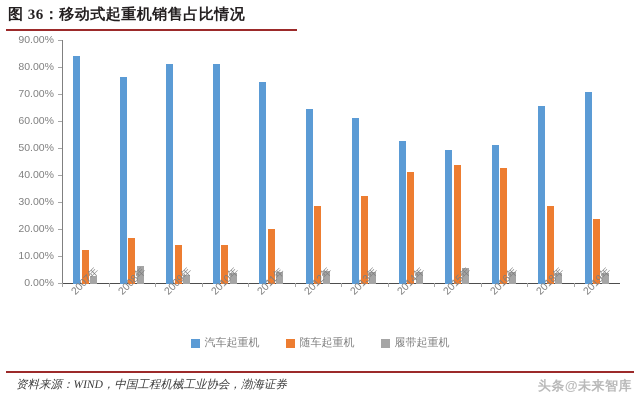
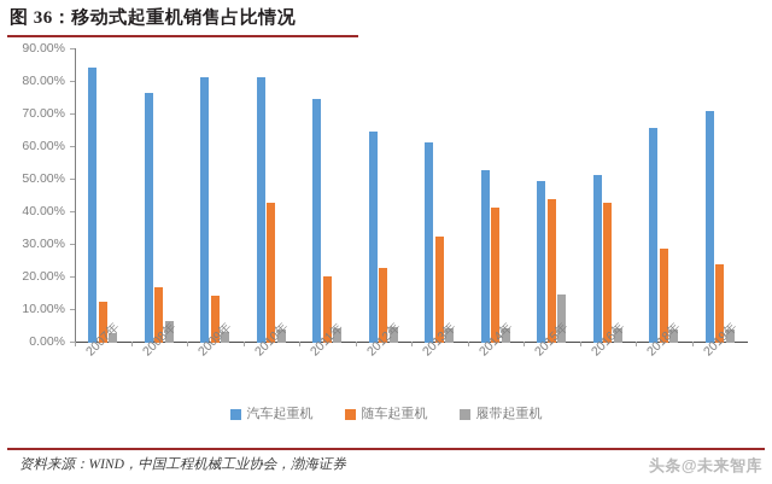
随车起重机/2010年: 14% -> 43%
随车起重机/2012年: 29% -> 23%
履带起重机/2015年: 6% -> 15%
